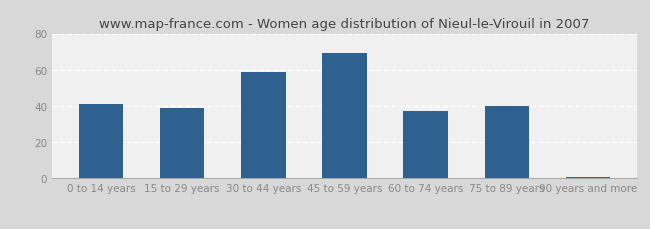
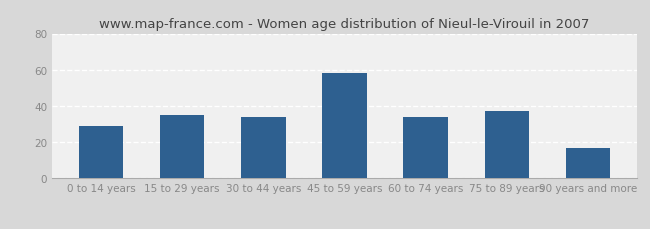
0 to 14 years: 41 -> 29
15 to 29 years: 39 -> 35
30 to 44 years: 59 -> 34
45 to 59 years: 69 -> 58
60 to 74 years: 37 -> 34
75 to 89 years: 40 -> 37
90 years and more: 1 -> 17
